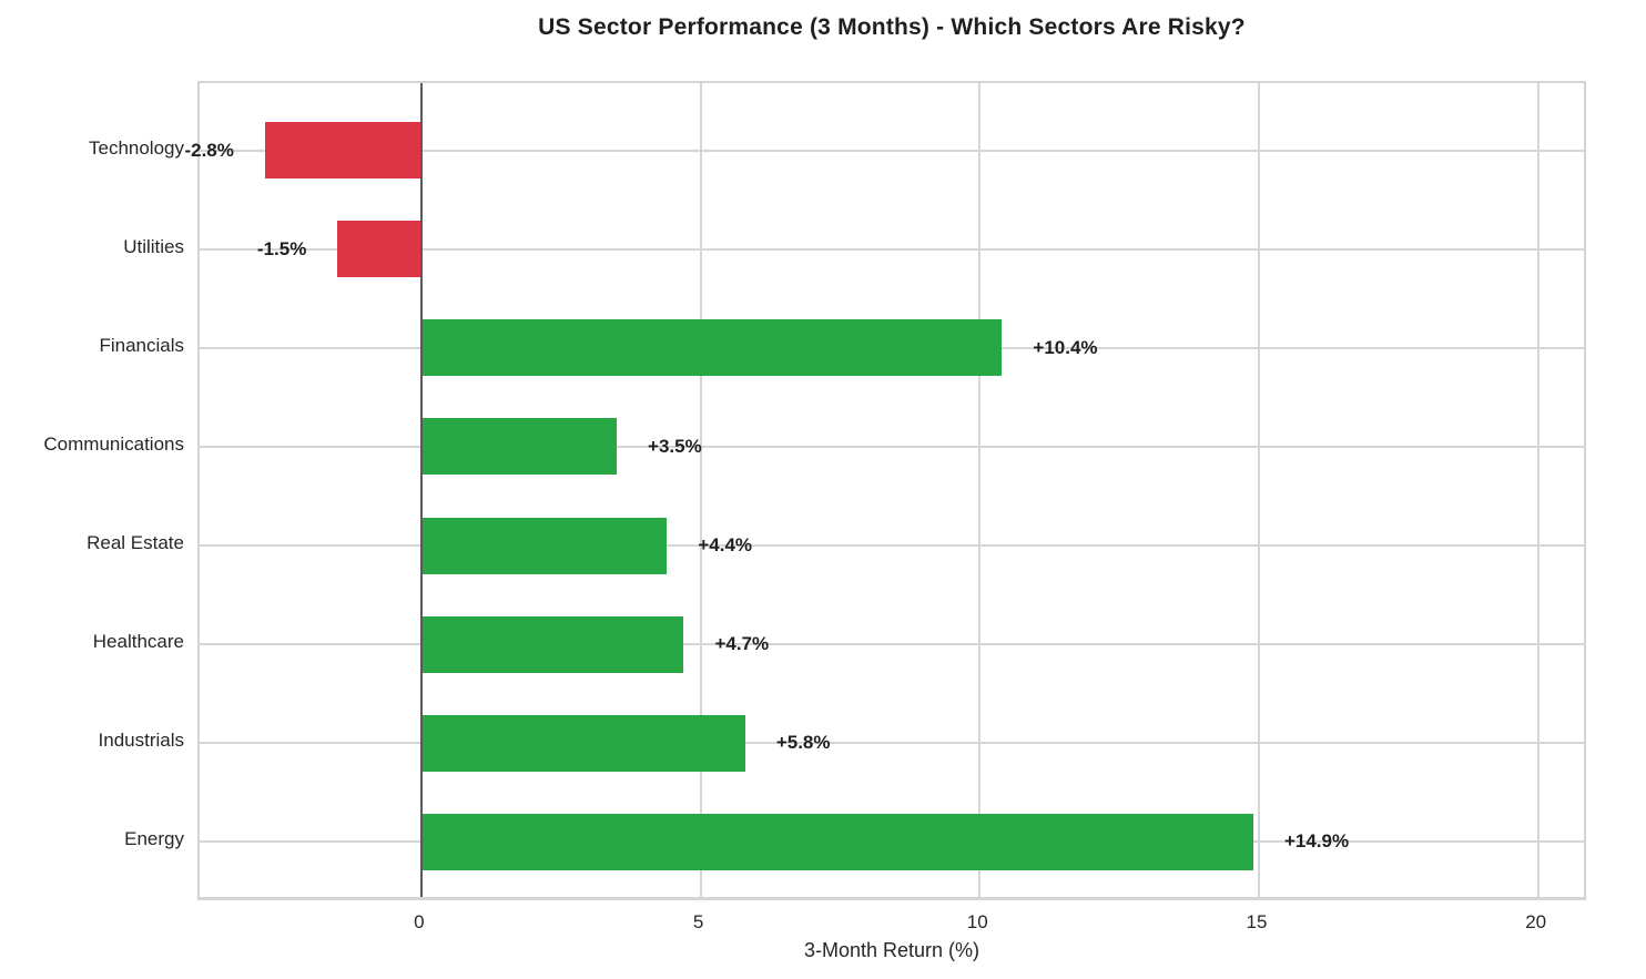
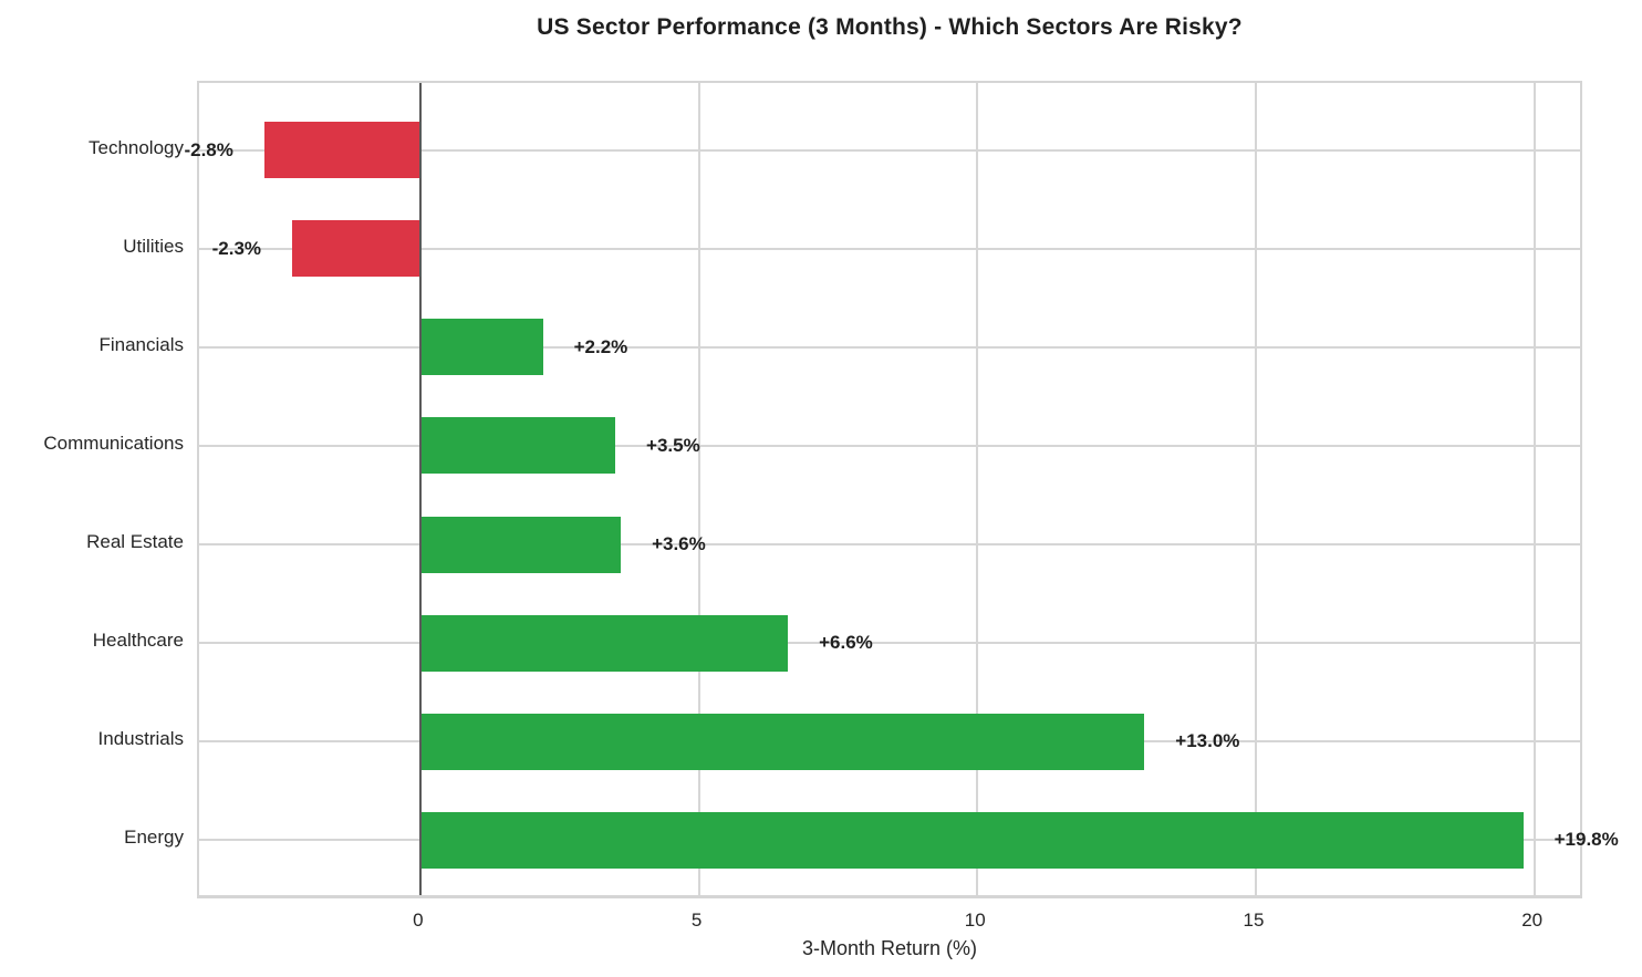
Utilities: -1.5% -> -2.3%
Financials: +10.4% -> +2.2%
Real Estate: +4.4% -> +3.6%
Healthcare: +4.7% -> +6.6%
Industrials: +5.8% -> +13.0%
Energy: +14.9% -> +19.8%
